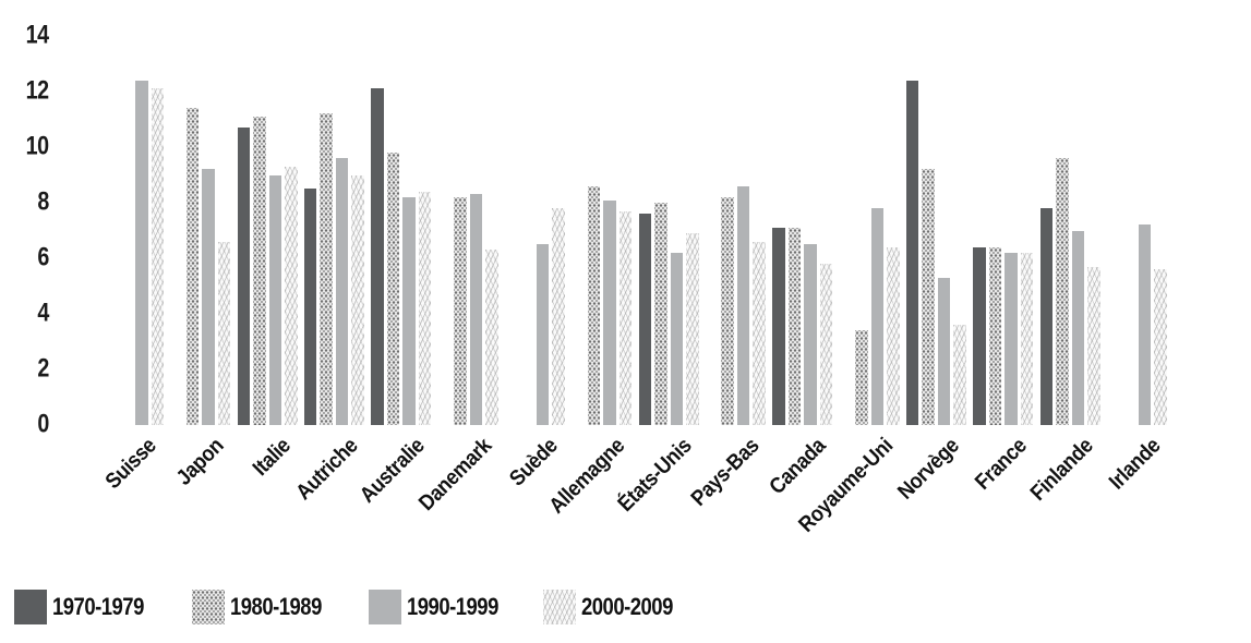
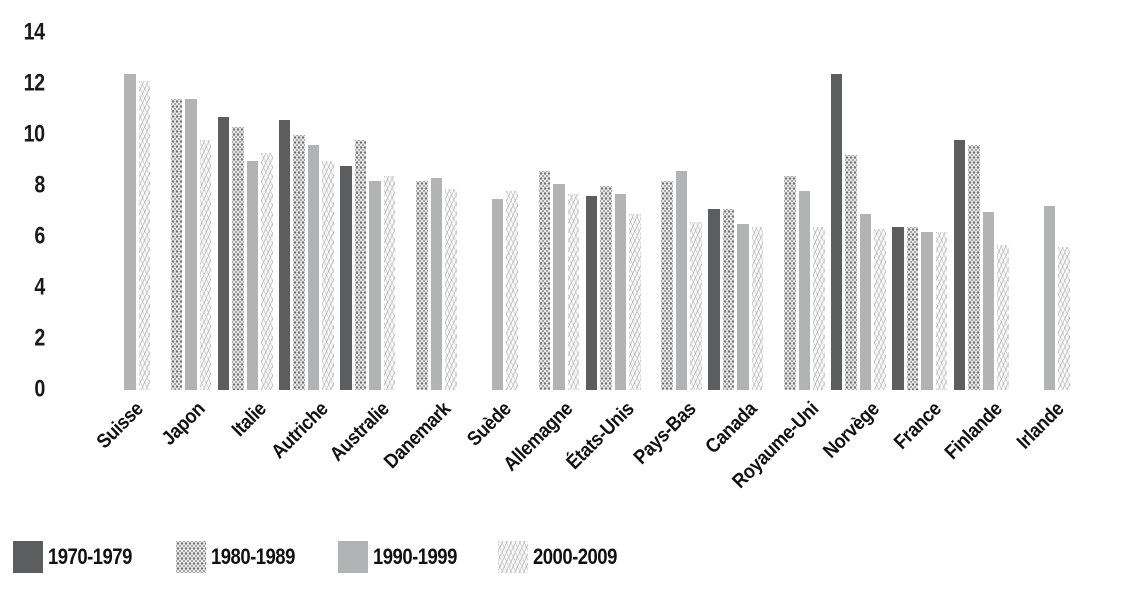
1990-1999/Japon: 9.2 -> 11.4
2000-2009/Japon: 6.6 -> 9.8
1980-1989/Italie: 11.1 -> 10.3
1970-1979/Autriche: 8.5 -> 10.6
1980-1989/Autriche: 11.2 -> 10.0
1970-1979/Australie: 12.1 -> 8.8
2000-2009/Danemark: 6.3 -> 7.9
1990-1999/Suède: 6.5 -> 7.5
1990-1999/États-Unis: 6.2 -> 7.7
2000-2009/Canada: 5.8 -> 6.4
1980-1989/Royaume-Uni: 3.4 -> 8.4
1990-1999/Norvège: 5.3 -> 6.9
2000-2009/Norvège: 3.6 -> 6.3
1970-1979/Finlande: 7.8 -> 9.8
